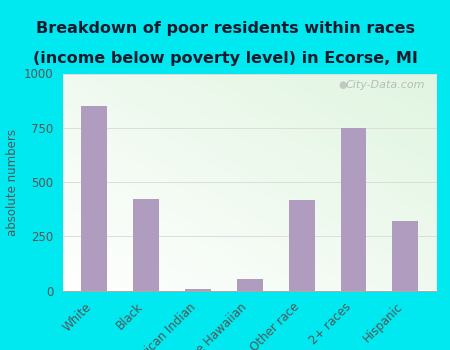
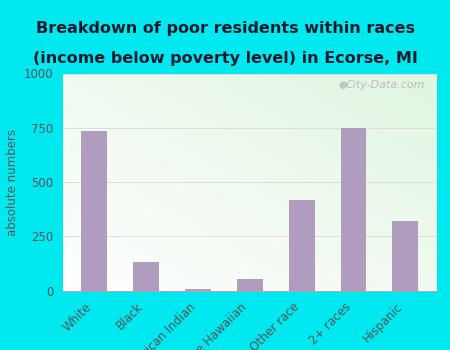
White: 850 -> 735
Black: 420 -> 130
